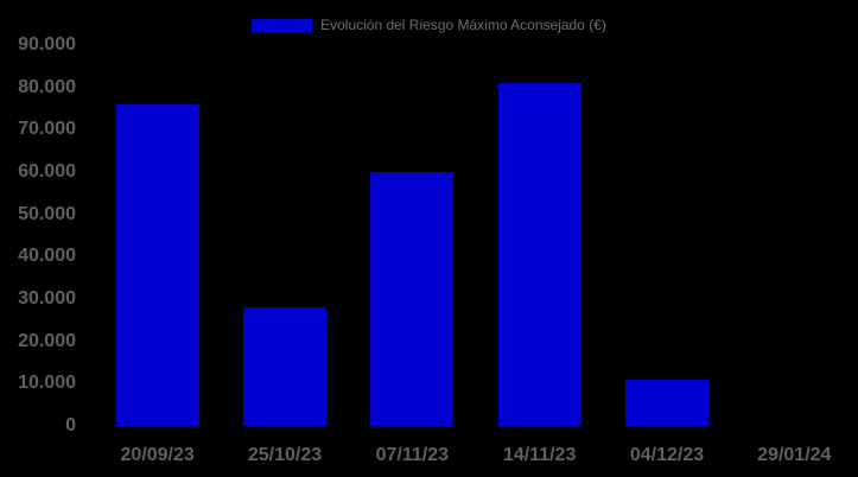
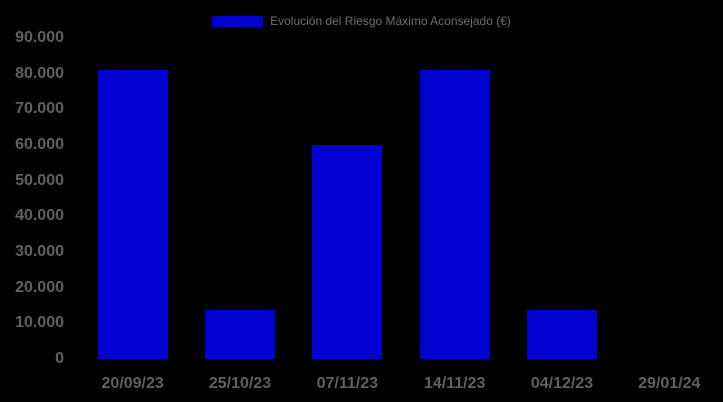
20/09/23: 76000 -> 81000
25/10/23: 28000 -> 14000
04/12/23: 11000 -> 14000
